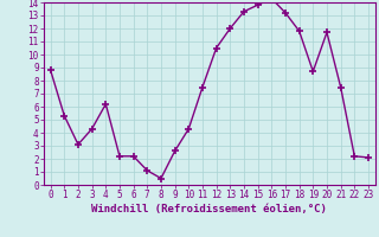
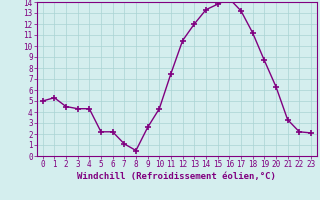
0: 8.8 -> 5.0
2: 3.1 -> 4.5
4: 6.2 -> 4.3
18: 11.8 -> 11.2
20: 11.7 -> 6.3
21: 7.5 -> 3.3
